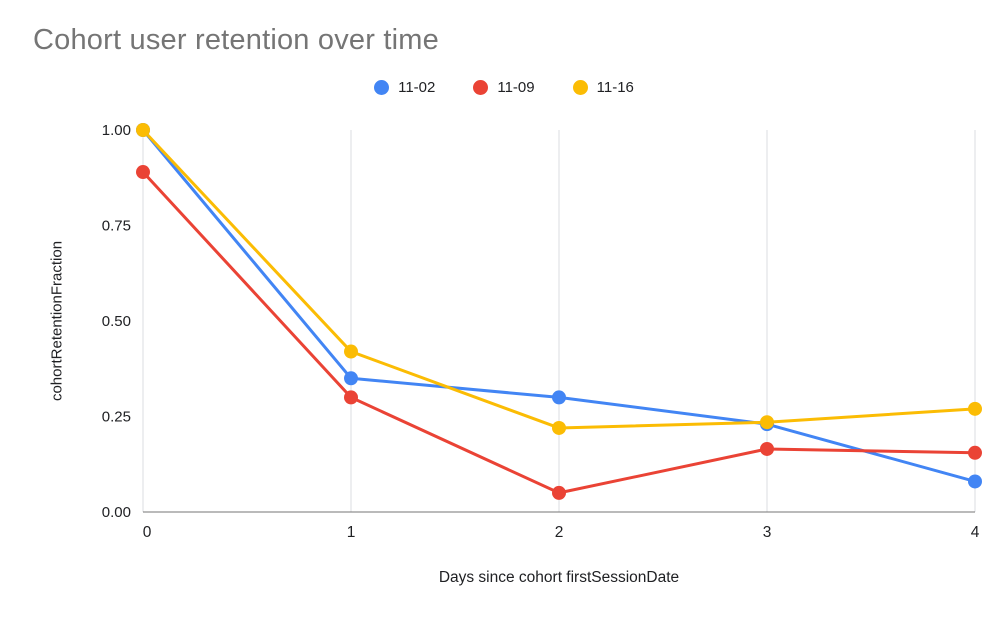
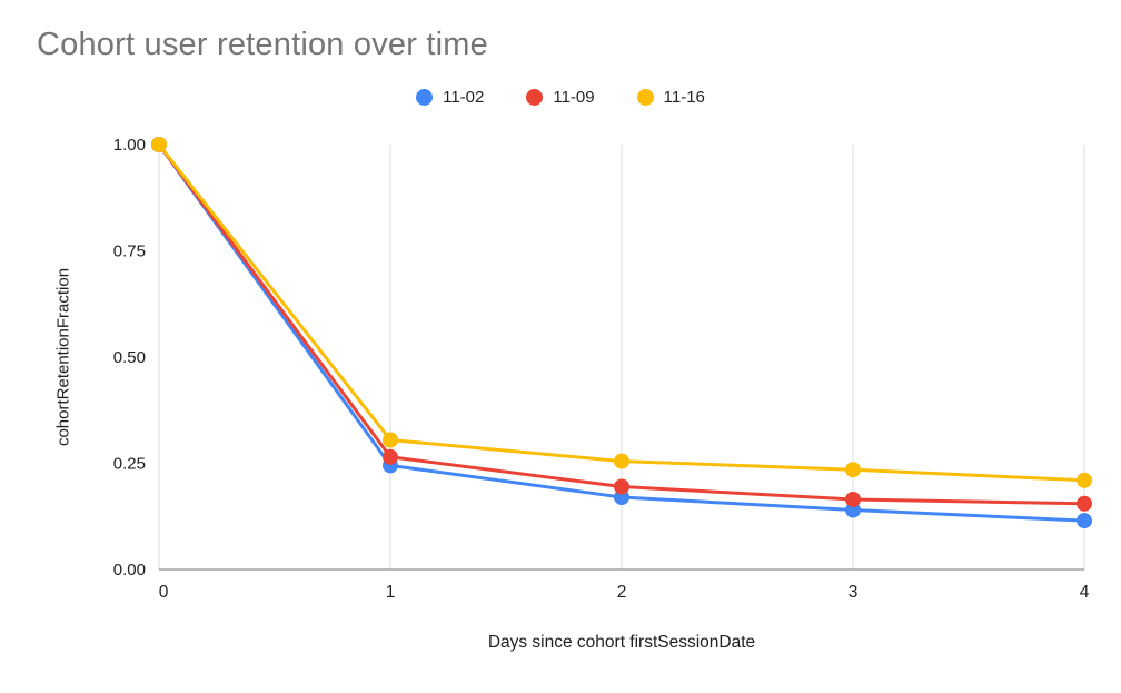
11-09/0: 0.89 -> 1.00
11-02/1: 0.35 -> 0.24
11-09/1: 0.30 -> 0.27
11-16/1: 0.42 -> 0.30
11-02/2: 0.30 -> 0.17
11-09/2: 0.05 -> 0.20
11-16/2: 0.22 -> 0.26
11-02/3: 0.23 -> 0.14
11-02/4: 0.08 -> 0.12
11-16/4: 0.27 -> 0.21
